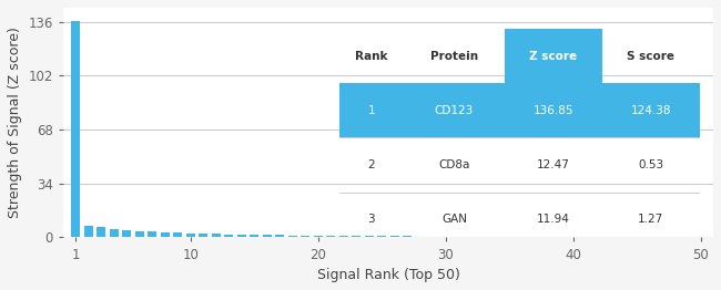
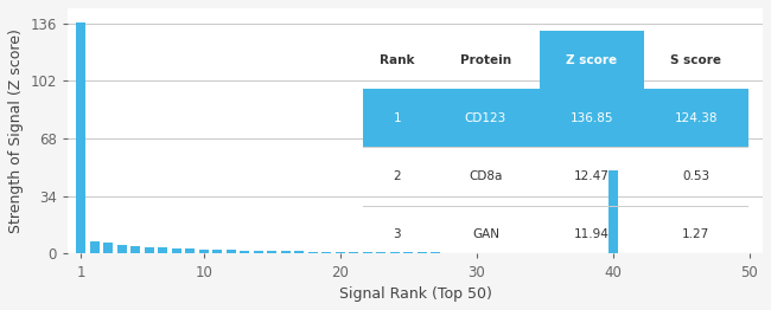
40: 0 -> 49
